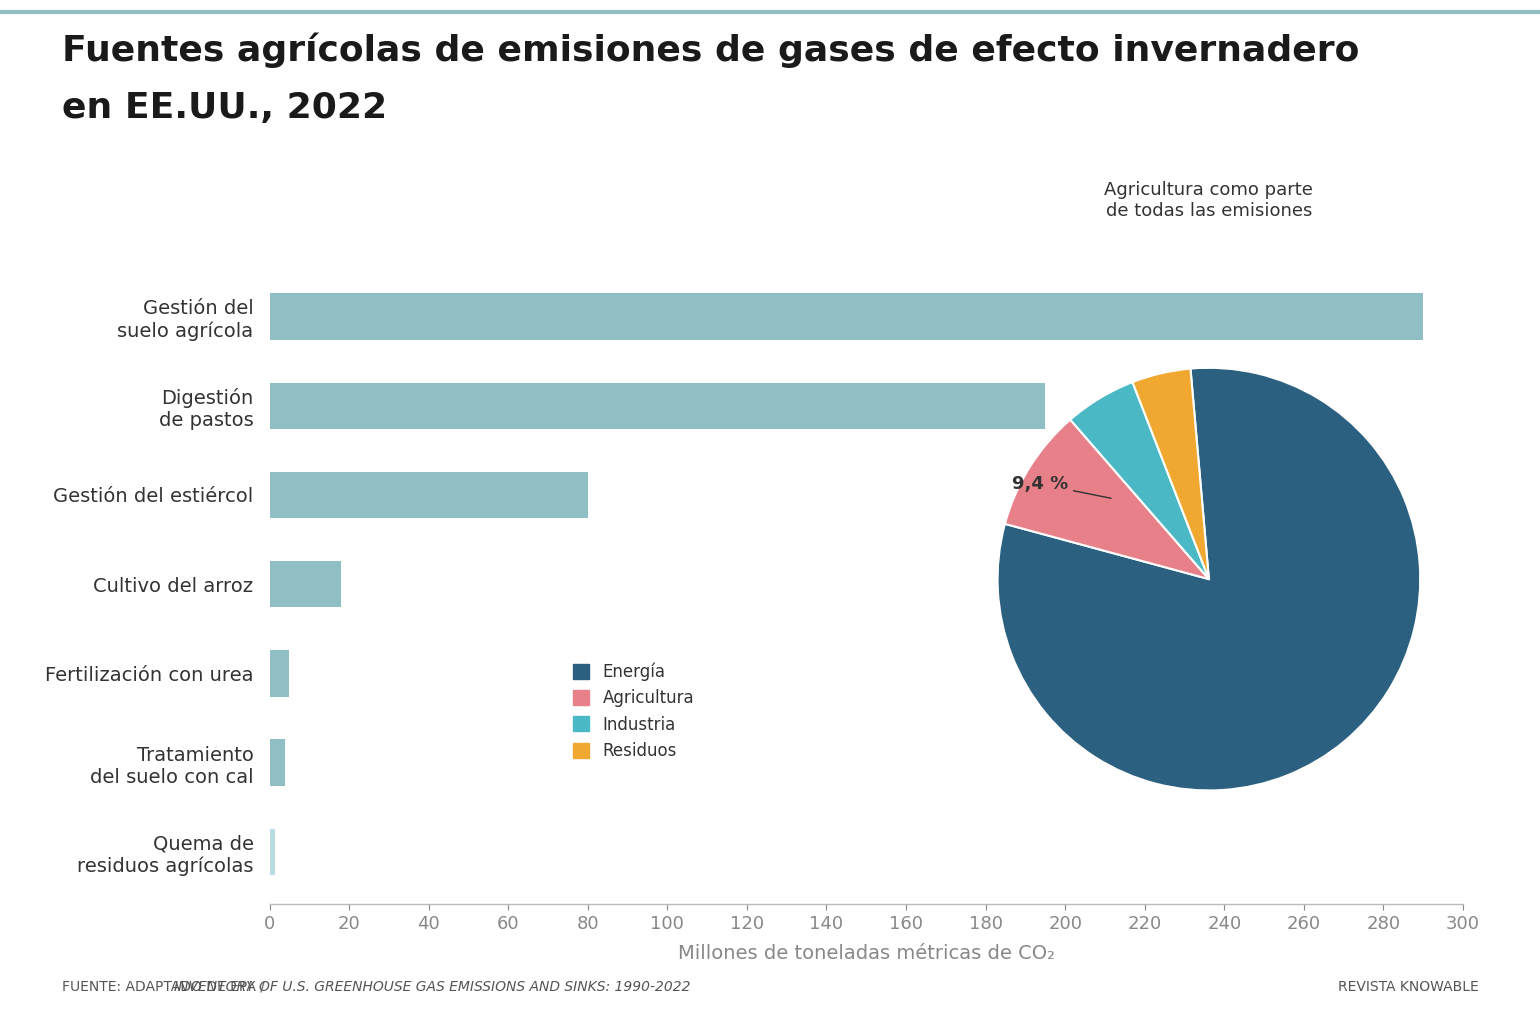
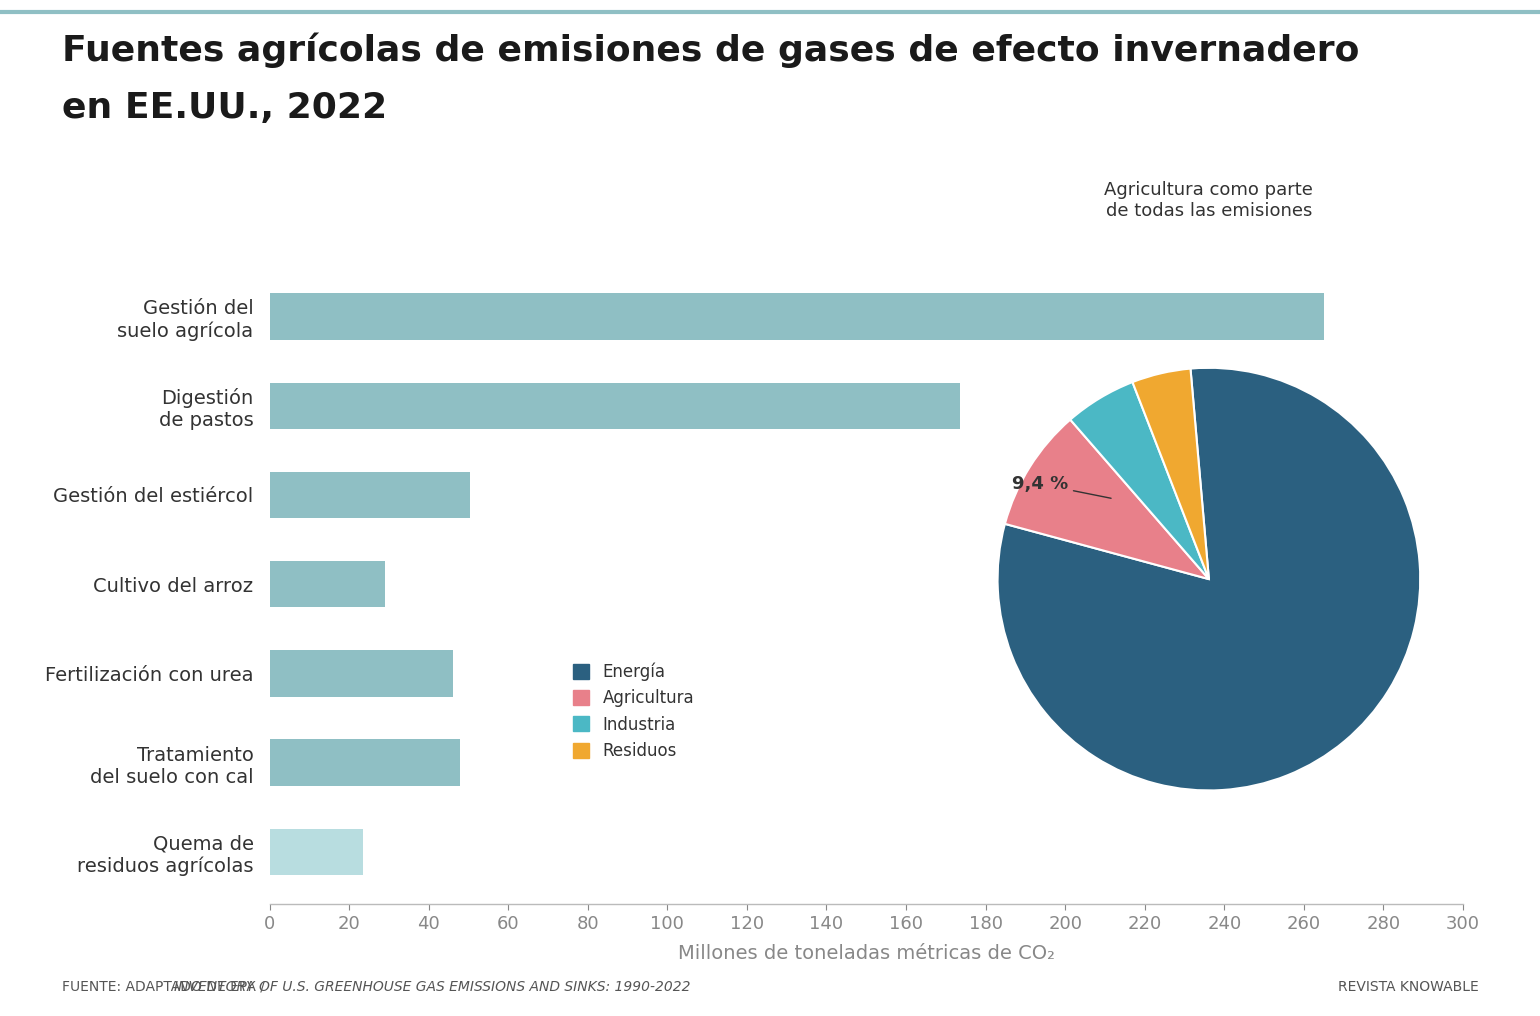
Gestión del suelo agrícola: 290.0 -> 265.0
Digestión de pastos: 195.0 -> 173.5
Gestión del estiércol: 80.0 -> 50.5
Cultivo del arroz: 18.0 -> 29.0
Fertilización con urea: 5.0 -> 46.0
Tratamiento del suelo con cal: 4.0 -> 48.0
Quema de residuos agrícolas: 1.5 -> 23.5
